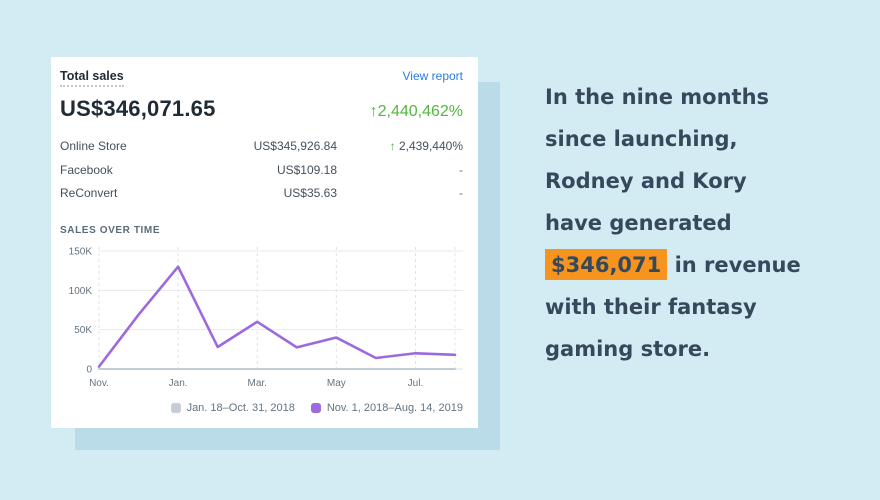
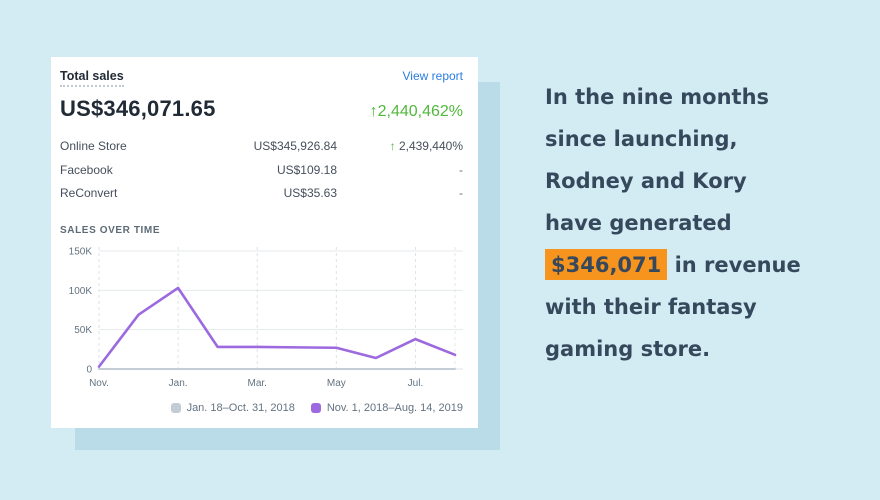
Nov. 1, 2018–Aug. 14, 2019/Jan.: 130K -> 100K
Nov. 1, 2018–Aug. 14, 2019/Mar.: 60K -> 30K
Nov. 1, 2018–Aug. 14, 2019/May: 40K -> 30K
Nov. 1, 2018–Aug. 14, 2019/Jul.: 20K -> 40K
